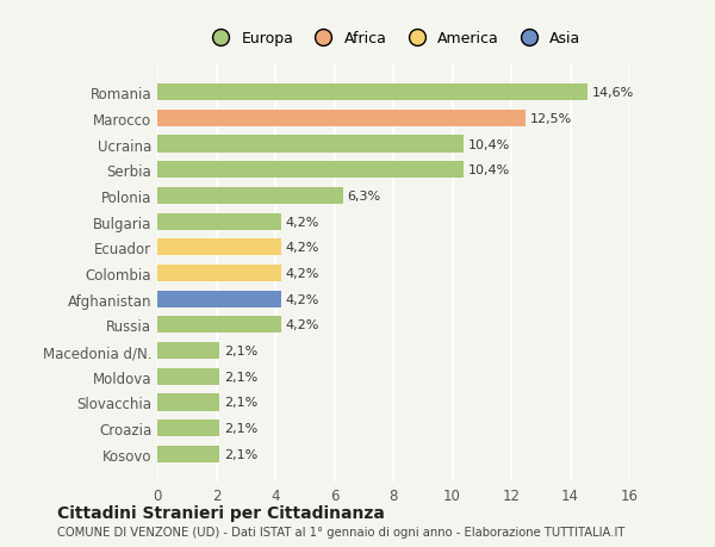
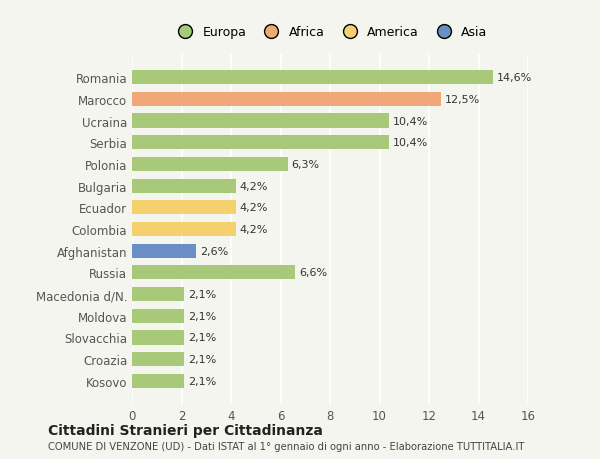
Afghanistan: 4,2% -> 2,6%
Russia: 4,2% -> 6,6%
